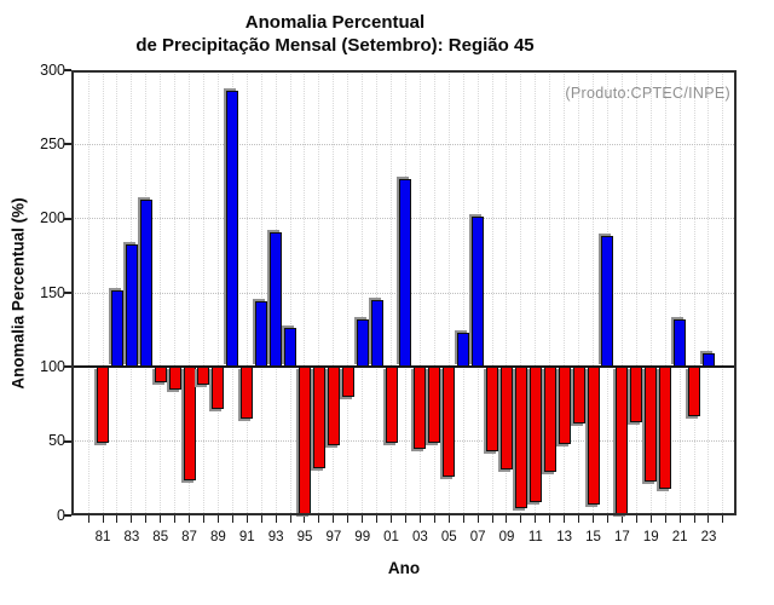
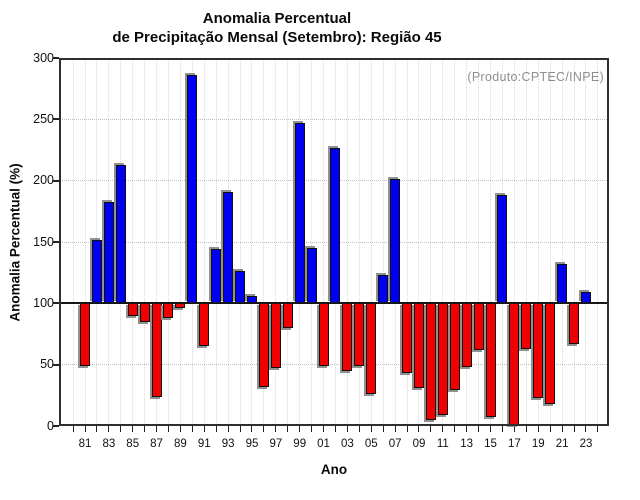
89: 72 -> 96
95: 1 -> 106
99: 132 -> 247
